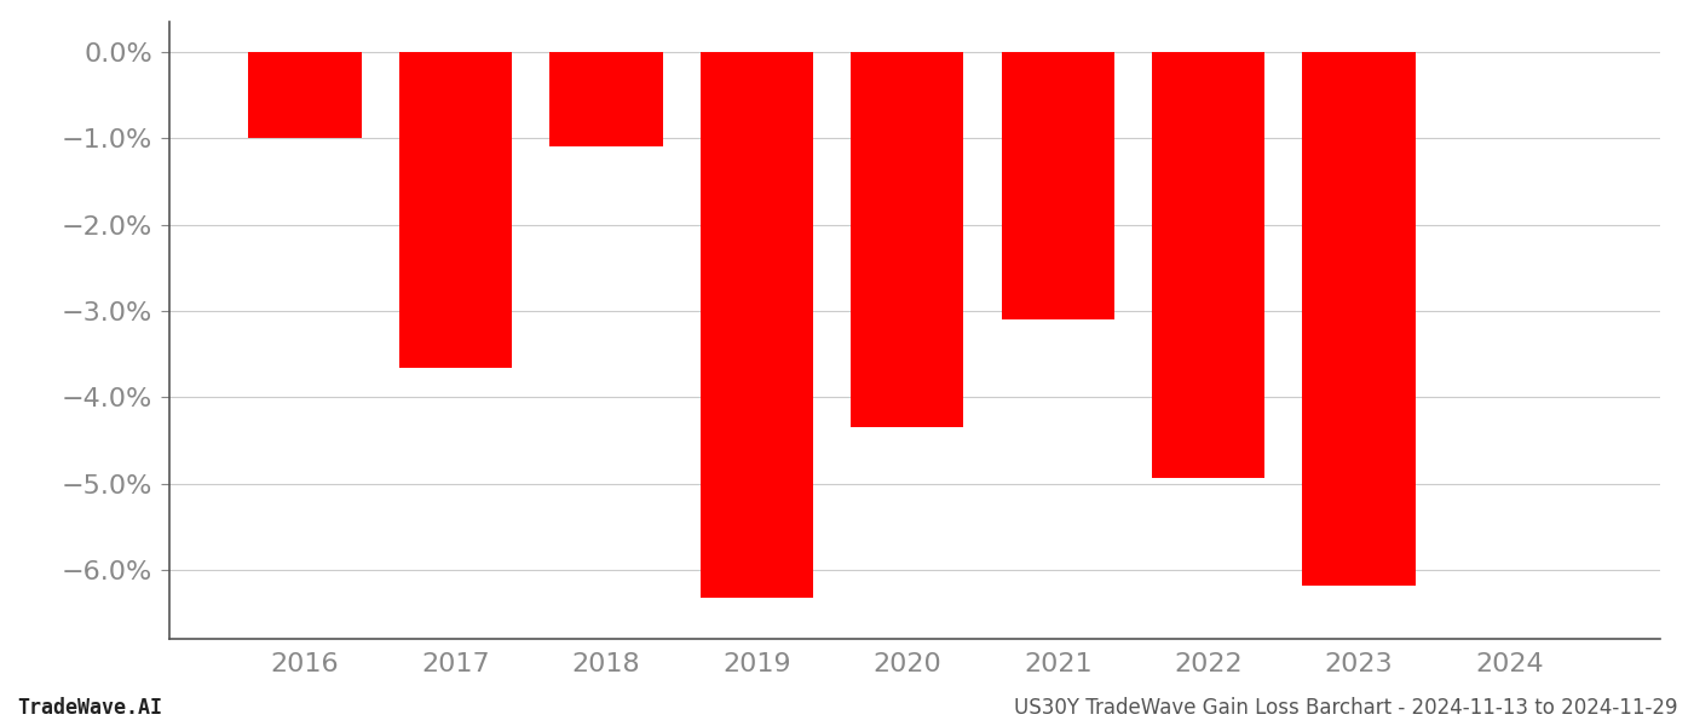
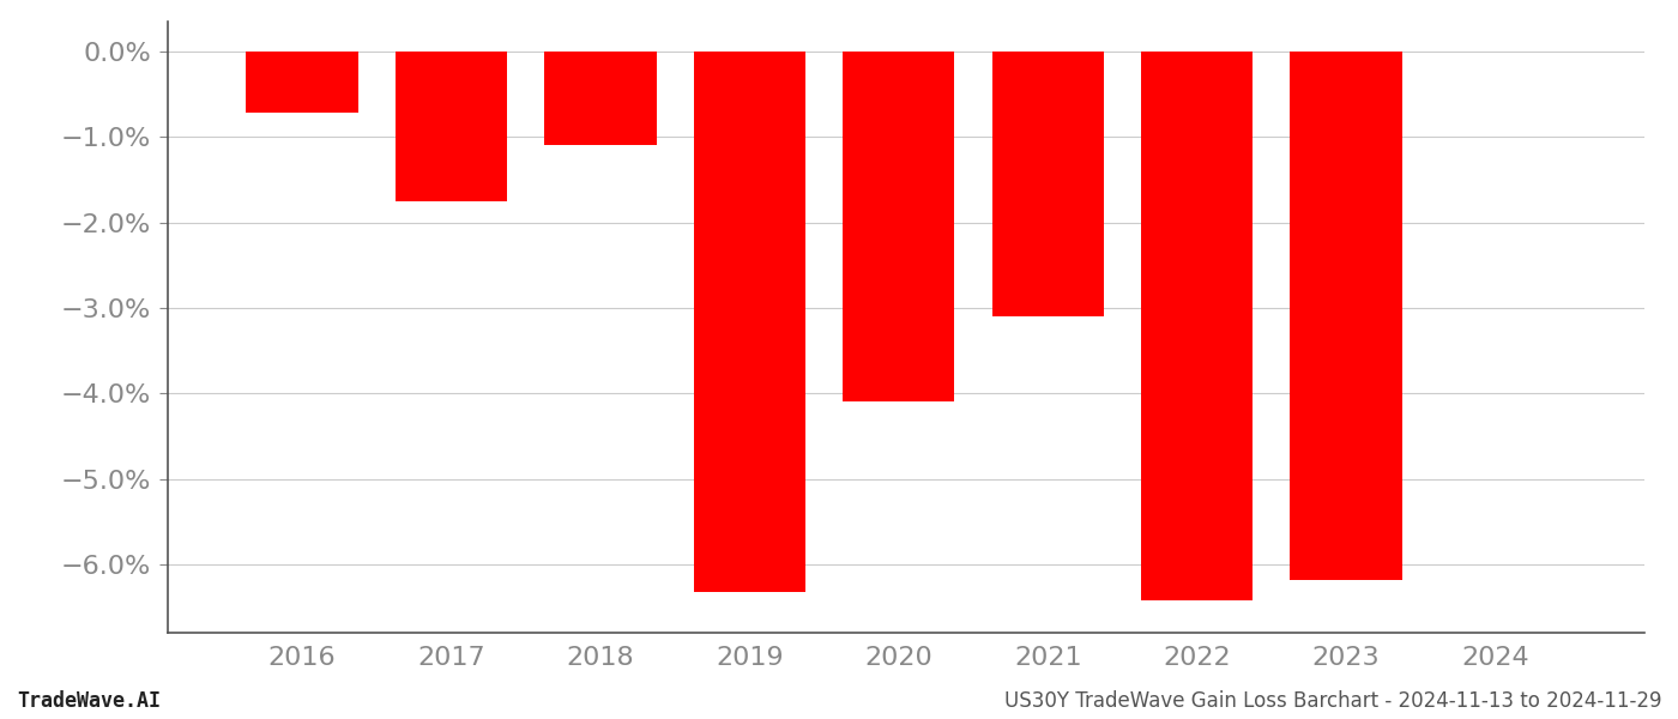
2016: -1.00% -> -0.72%
2017: -3.66% -> -1.75%
2020: -4.34% -> -4.10%
2022: -4.94% -> -6.42%
